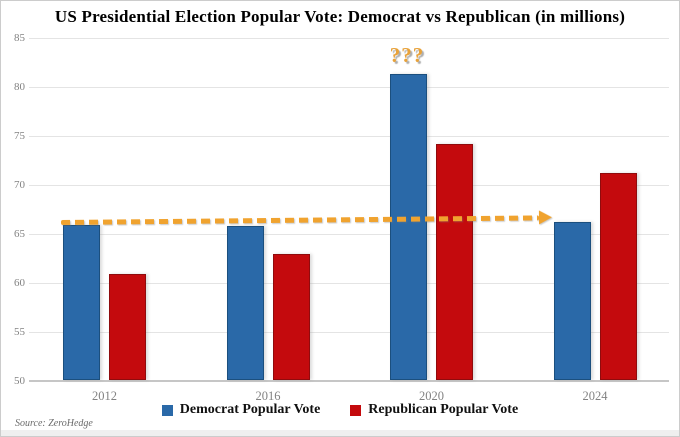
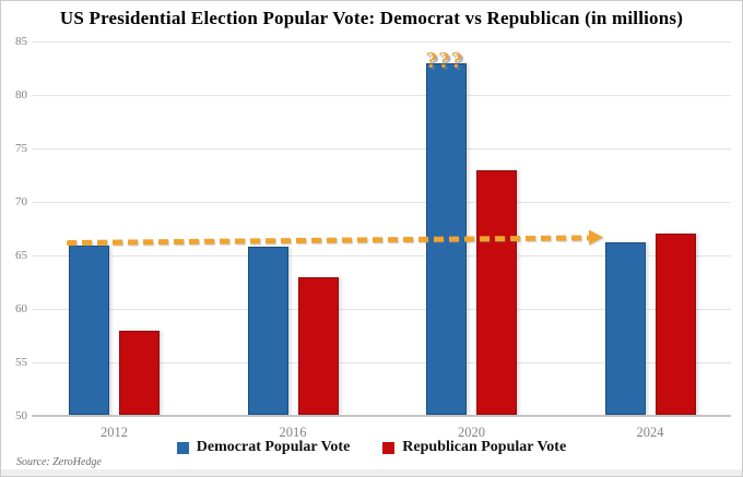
Republican Popular Vote/2012: 61 -> 58
Democrat Popular Vote/2020: 81 -> 83
Republican Popular Vote/2020: 74 -> 73
Republican Popular Vote/2024: 71 -> 67
